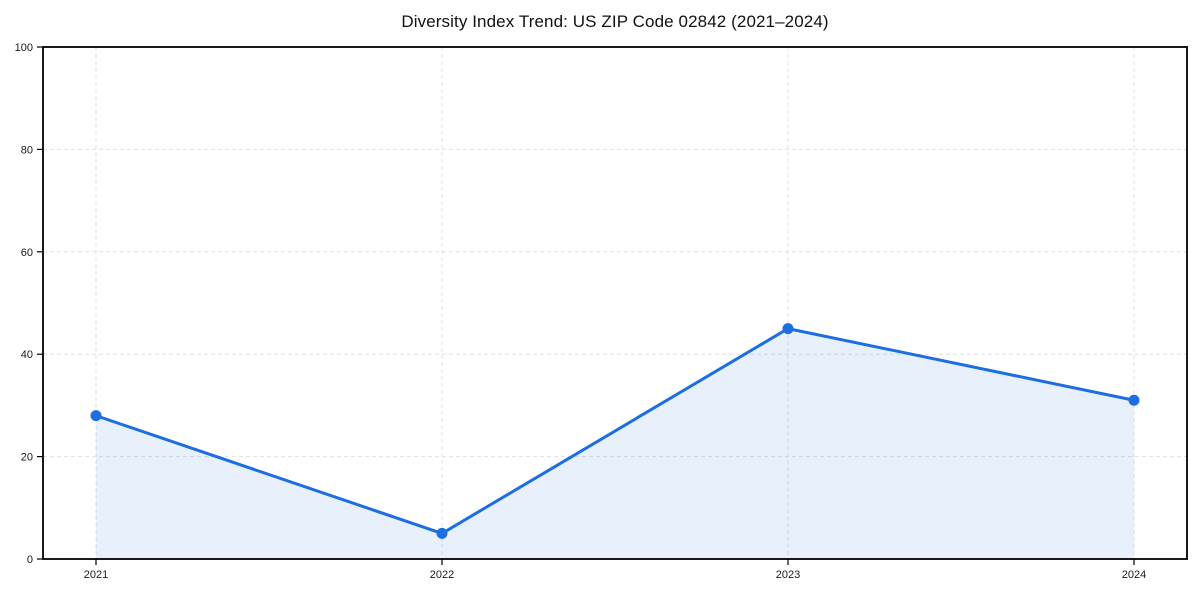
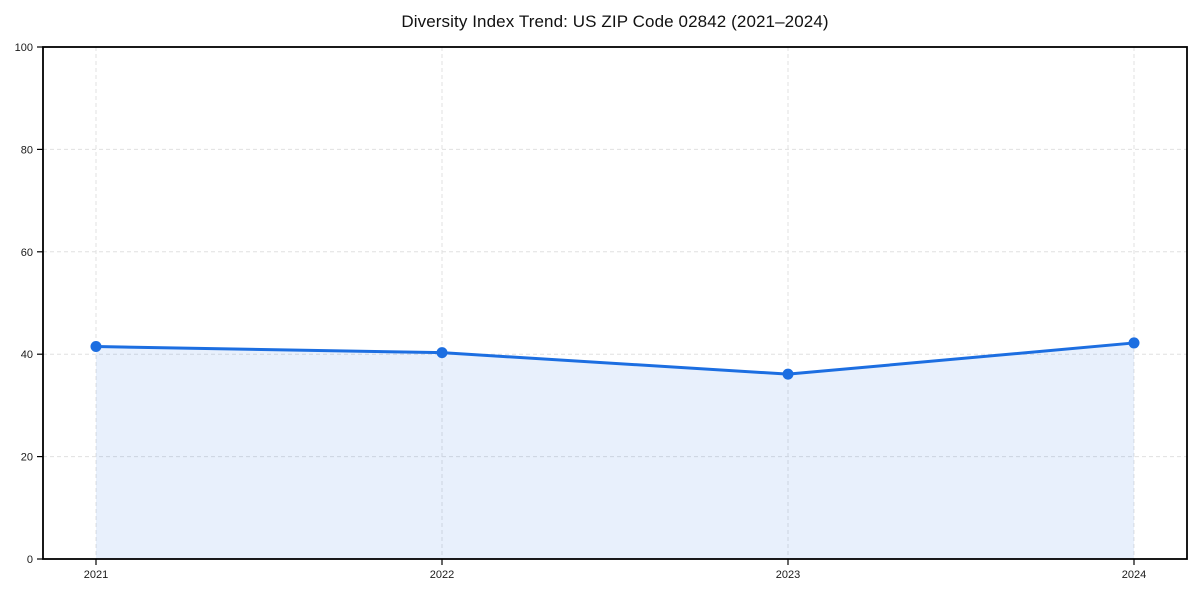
2021: 28 -> 42
2022: 5 -> 40
2023: 45 -> 36
2024: 31 -> 42
